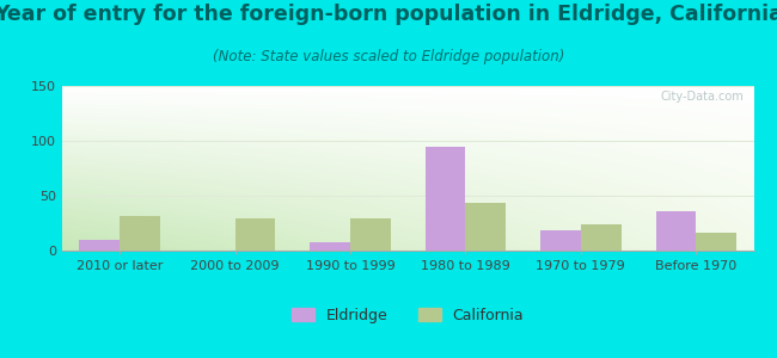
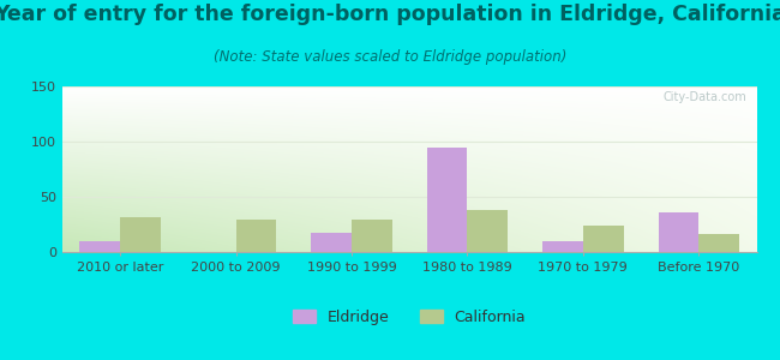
Eldridge/1990 to 1999: 8 -> 17
California/1980 to 1989: 44 -> 38
Eldridge/1970 to 1979: 18 -> 10
